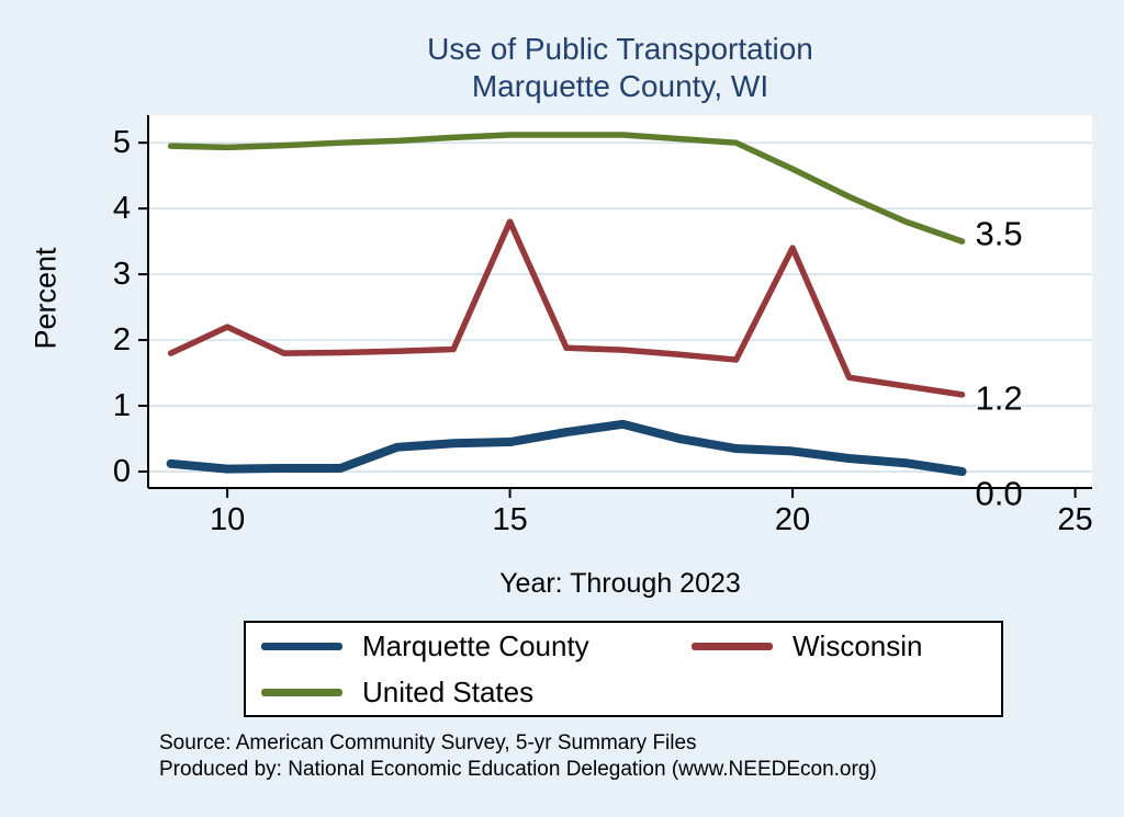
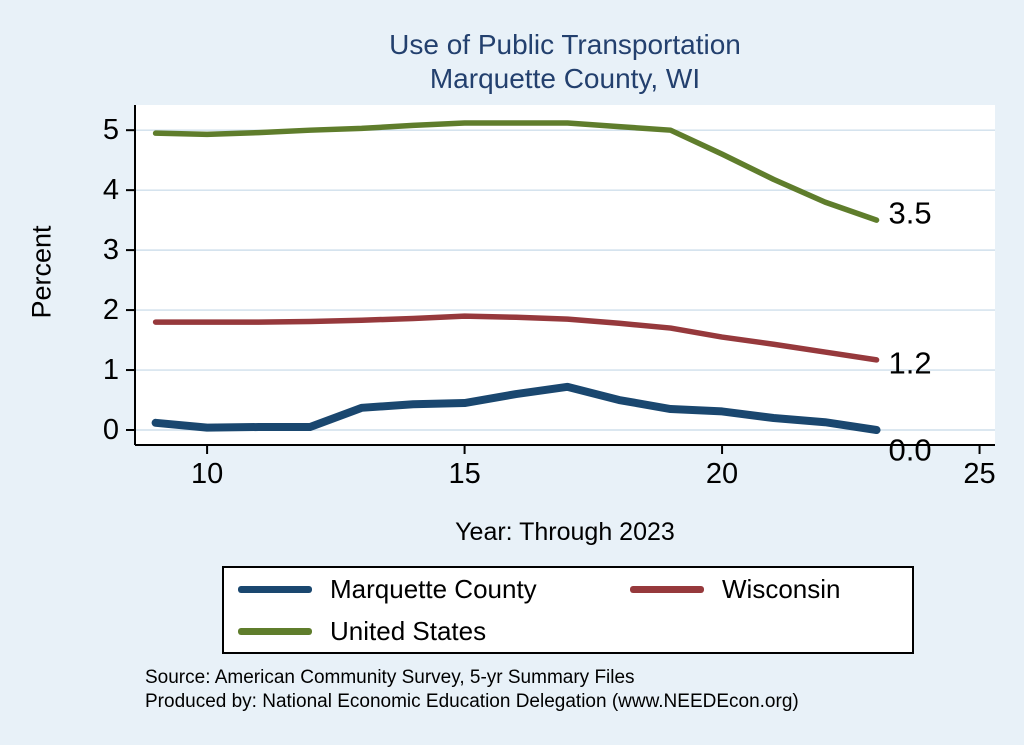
Wisconsin/10: 2.2 -> 1.8
Wisconsin/15: 3.8 -> 1.9
Wisconsin/20: 3.4 -> 1.6
